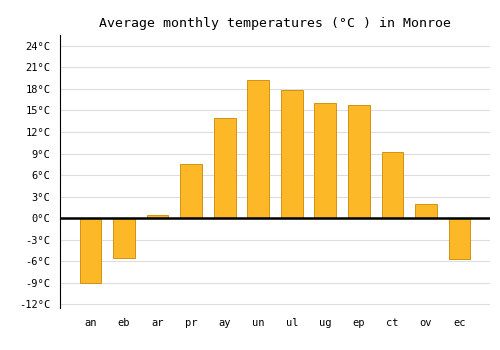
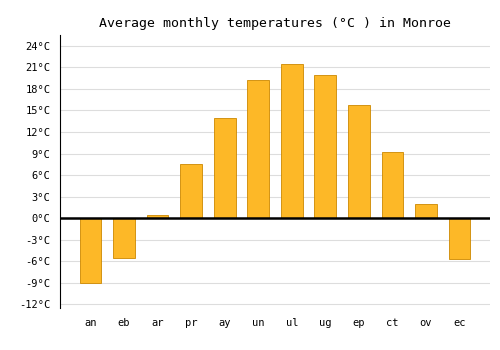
ul: 17.8°C -> 21.5°C
ug: 16.0°C -> 20.0°C
